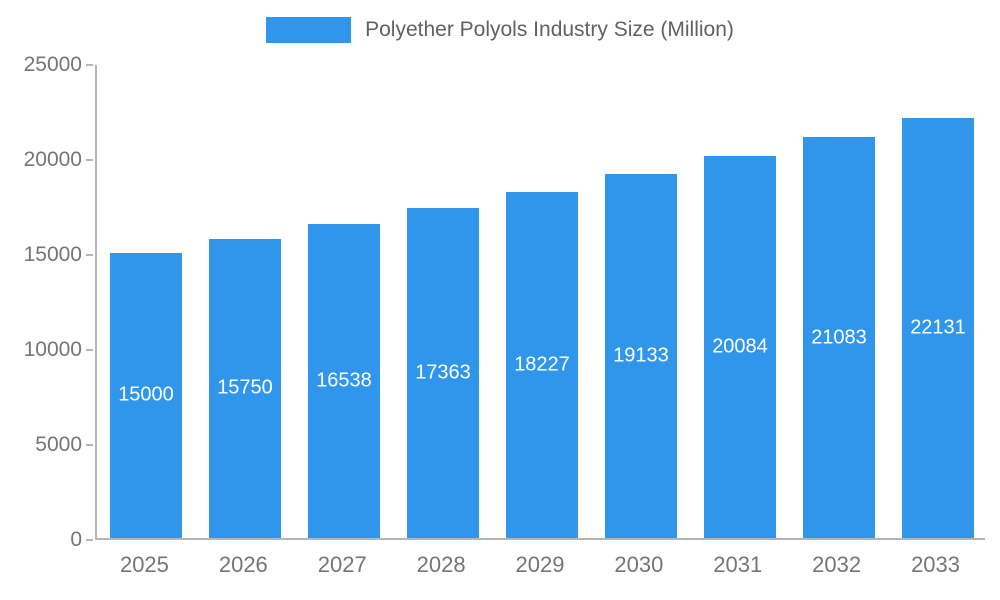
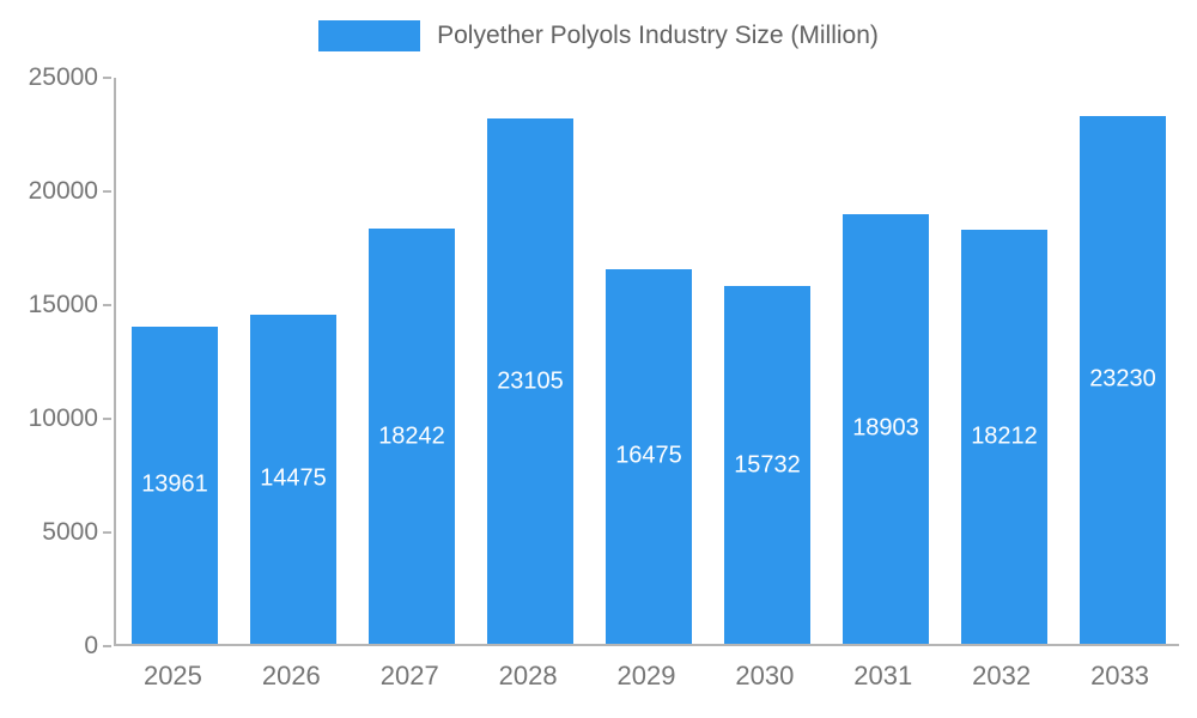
2025: 15000 -> 13961
2026: 15750 -> 14475
2027: 16538 -> 18242
2028: 17363 -> 23105
2029: 18227 -> 16475
2030: 19133 -> 15732
2031: 20084 -> 18903
2032: 21083 -> 18212
2033: 22131 -> 23230
